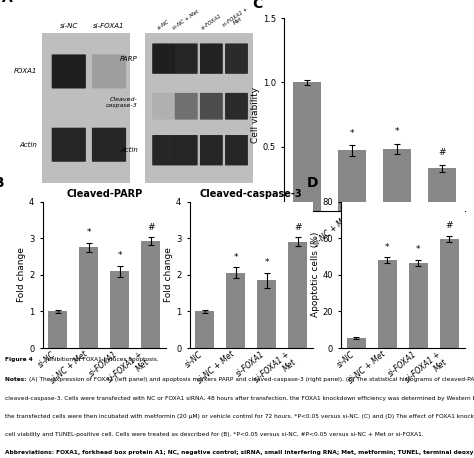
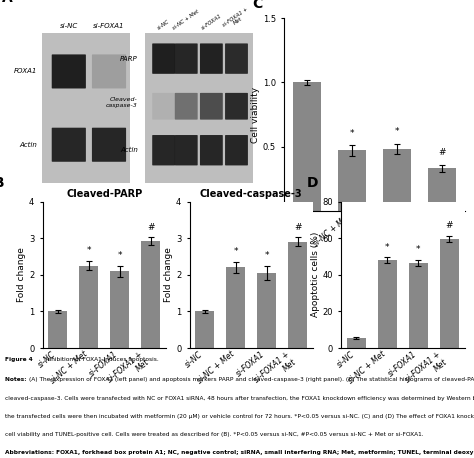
Cleaved-PARP/si-NC + Met: 2.75 -> 2.25
Cleaved-caspase-3/si-NC + Met: 2.05 -> 2.20
Cleaved-caspase-3/si-FOXA1: 1.85 -> 2.05
